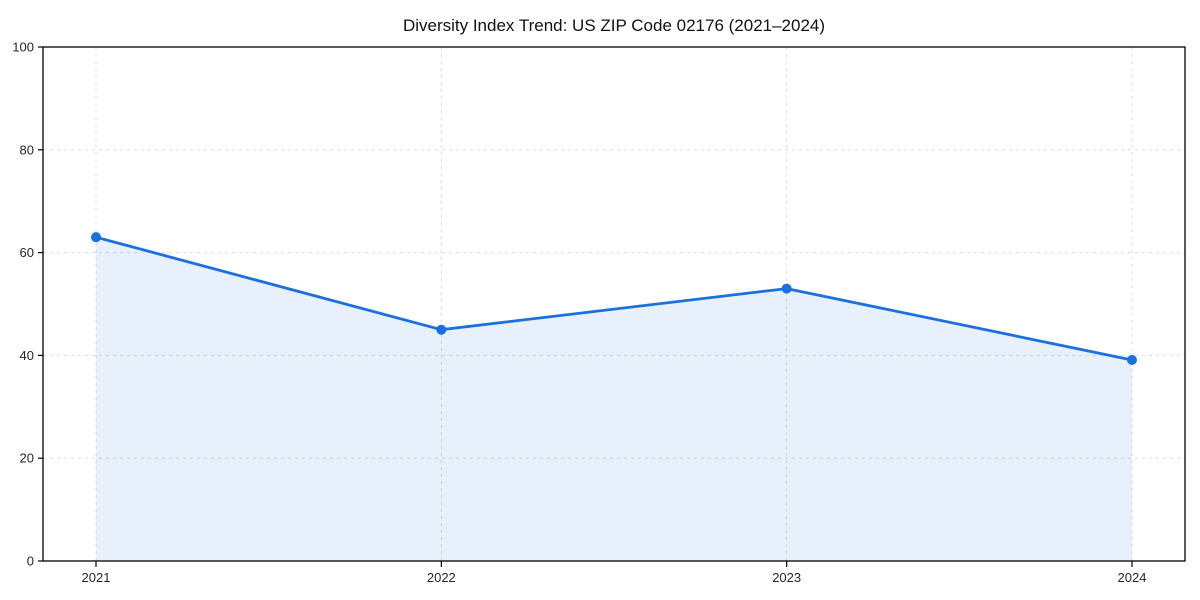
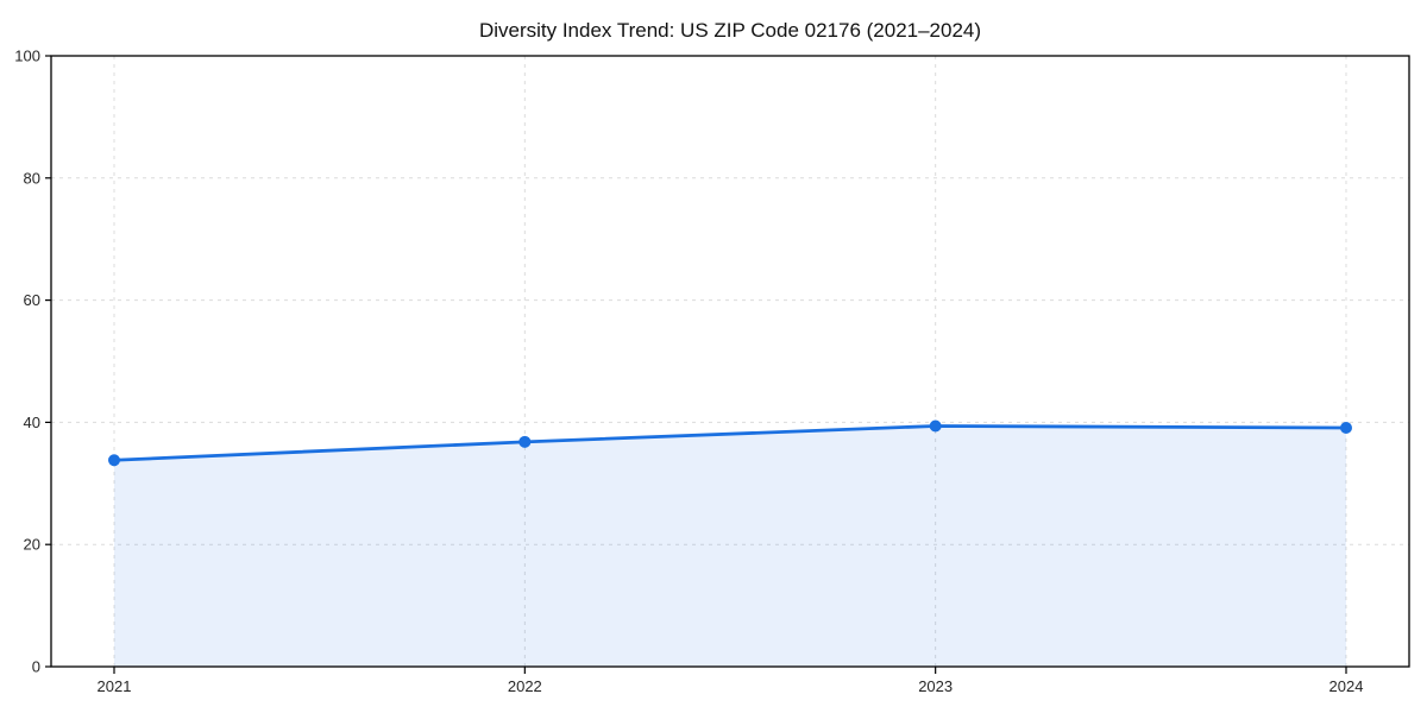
2021: 63 -> 34
2022: 45 -> 37
2023: 53 -> 39
